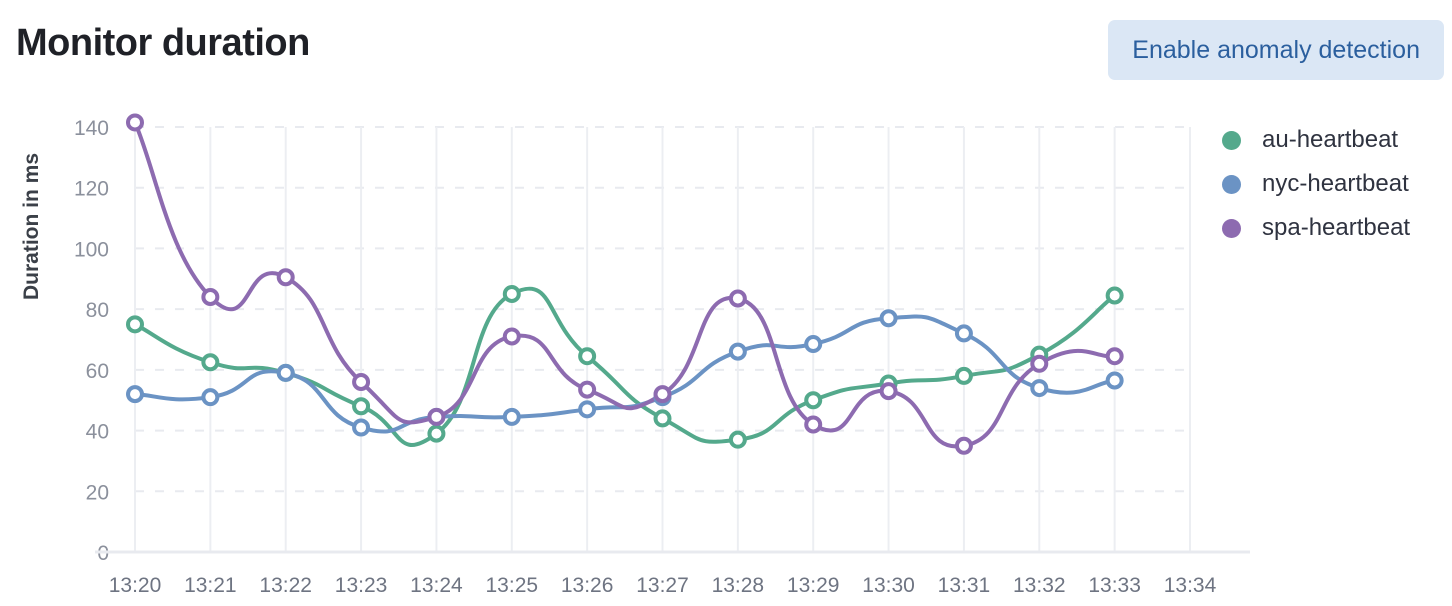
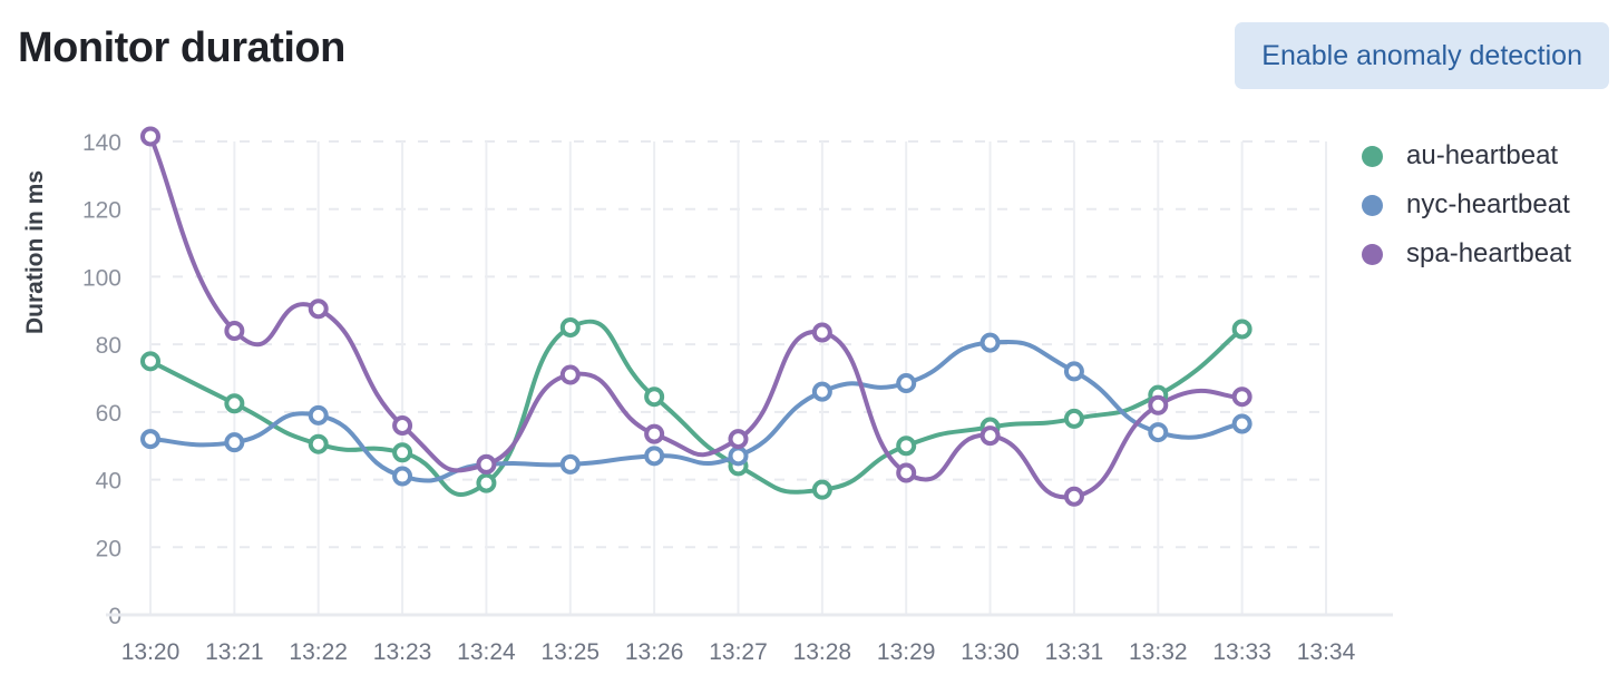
au-heartbeat/13:22: 59 -> 50
nyc-heartbeat/13:27: 51 -> 47
nyc-heartbeat/13:30: 77 -> 80
